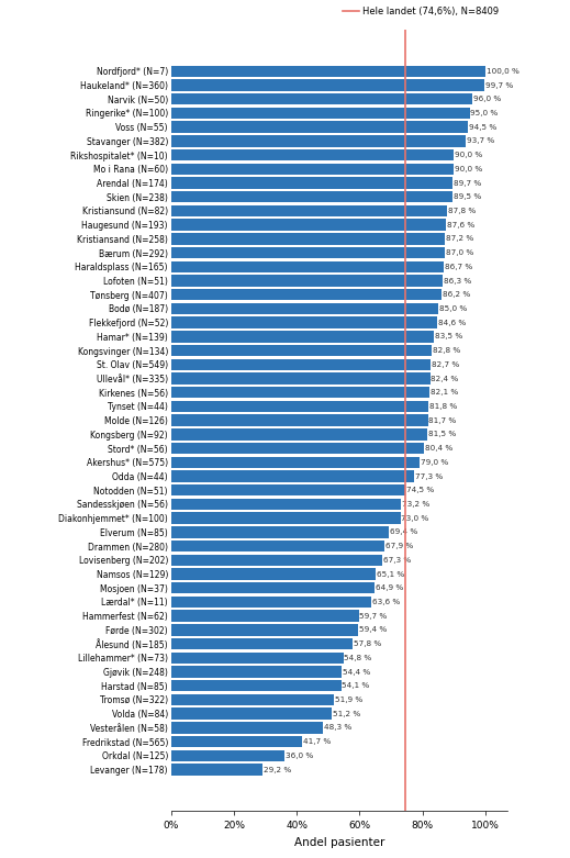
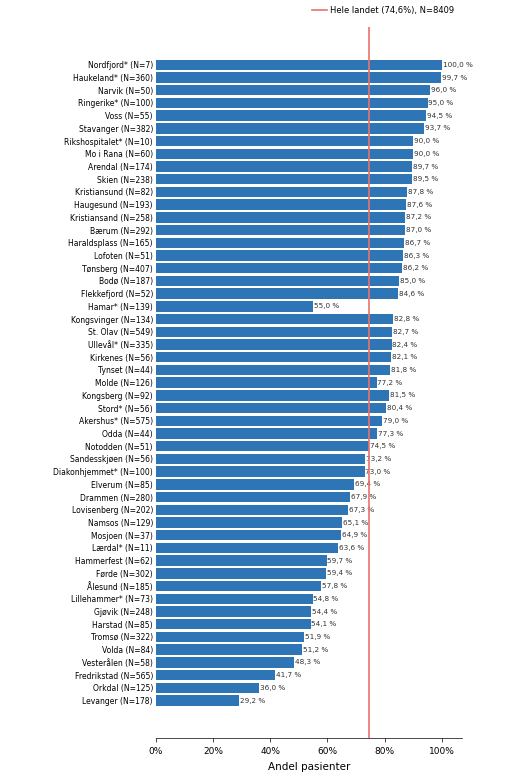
Hamar* (N=139): 83,5 -> 55,0
Molde (N=126): 81,7 -> 77,2
